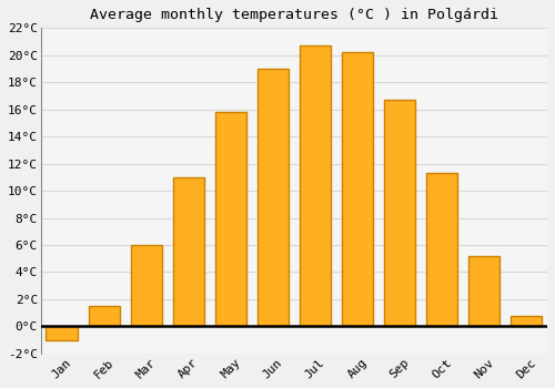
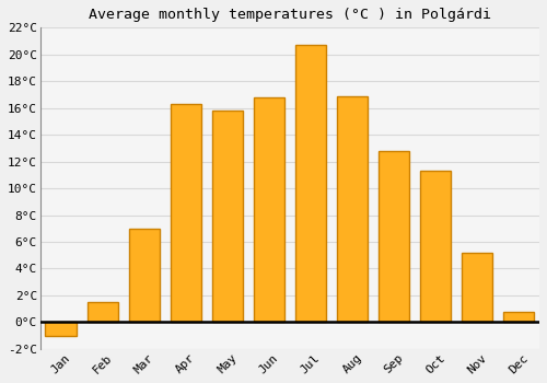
Mar: 6.0°C -> 7.0°C
Apr: 11.0°C -> 16.3°C
Jun: 19.0°C -> 16.8°C
Aug: 20.2°C -> 16.9°C
Sep: 16.7°C -> 12.8°C
